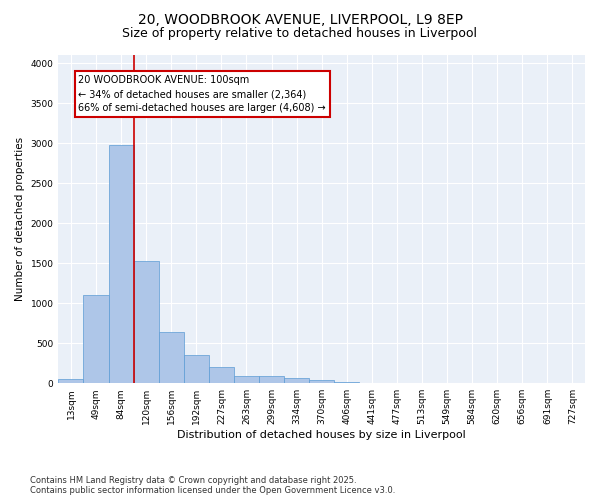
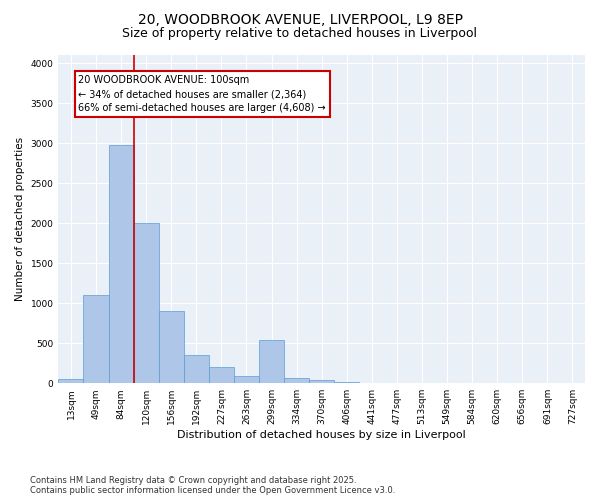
120sqm: 1530 -> 2000
156sqm: 640 -> 900
299sqm: 90 -> 540
